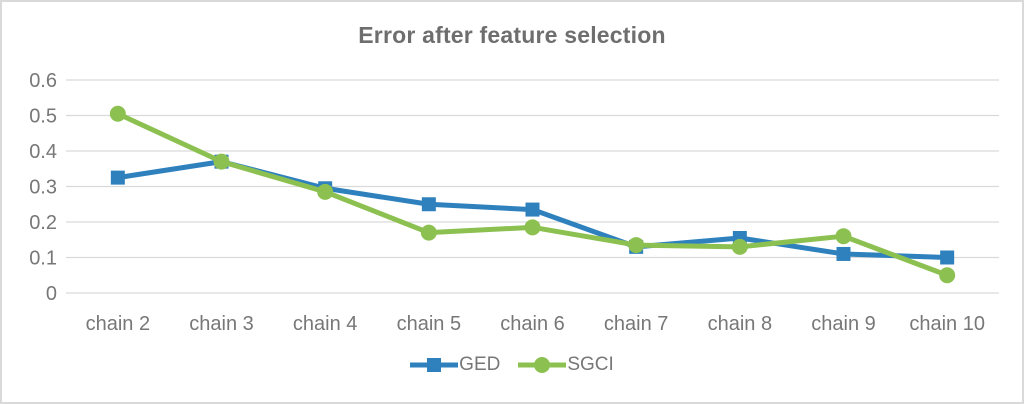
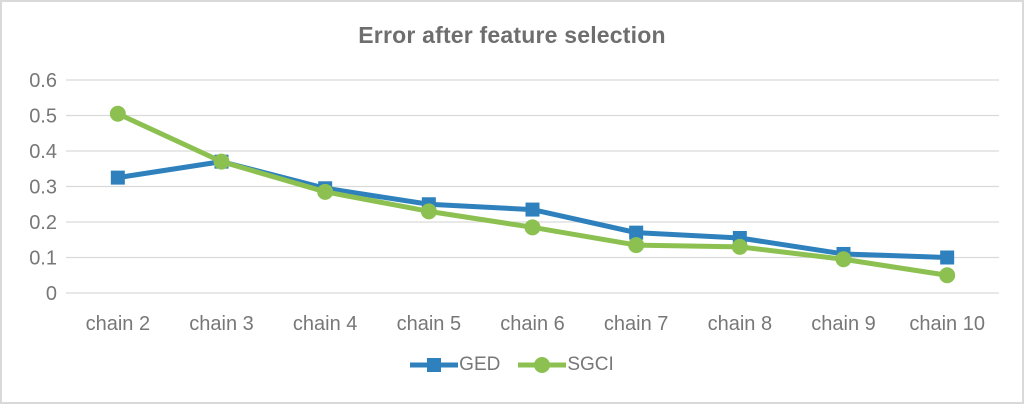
SGCI/chain 5: 0.17 -> 0.23
GED/chain 7: 0.13 -> 0.17
SGCI/chain 9: 0.16 -> 0.10
